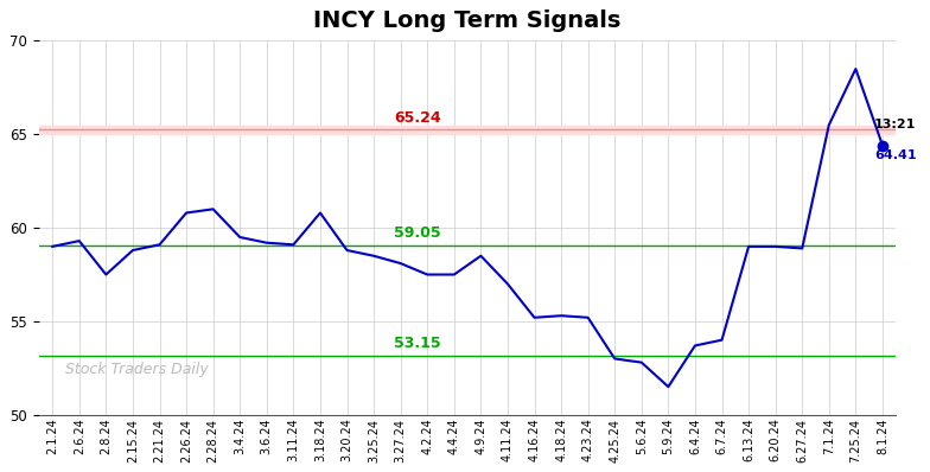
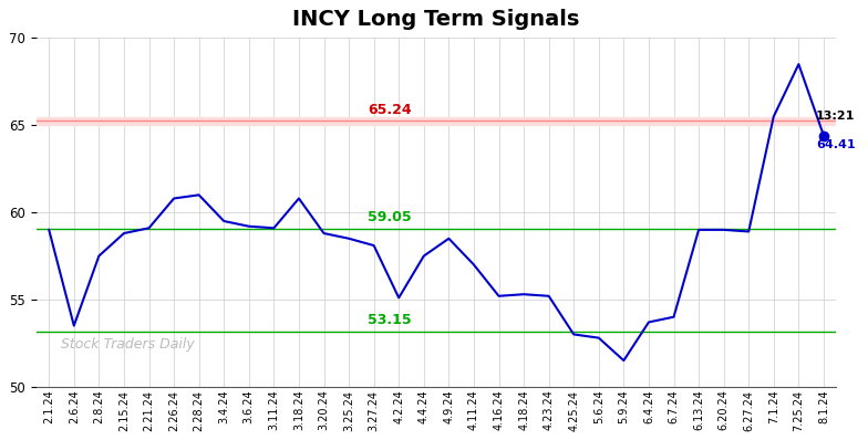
2.6.24: 59.3 -> 53.5
4.2.24: 57.5 -> 55.1
